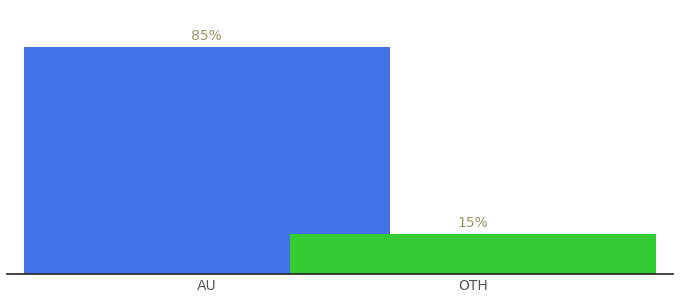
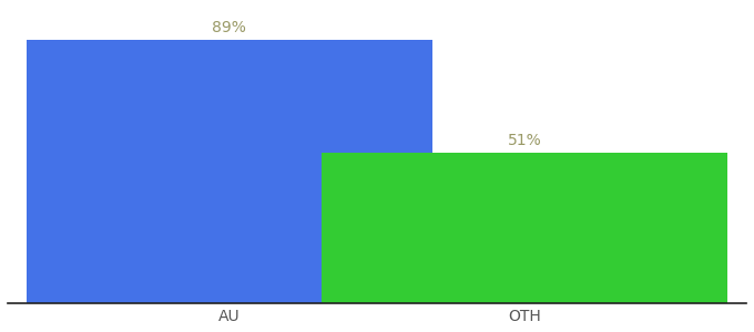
AU: 85% -> 89%
OTH: 15% -> 51%
